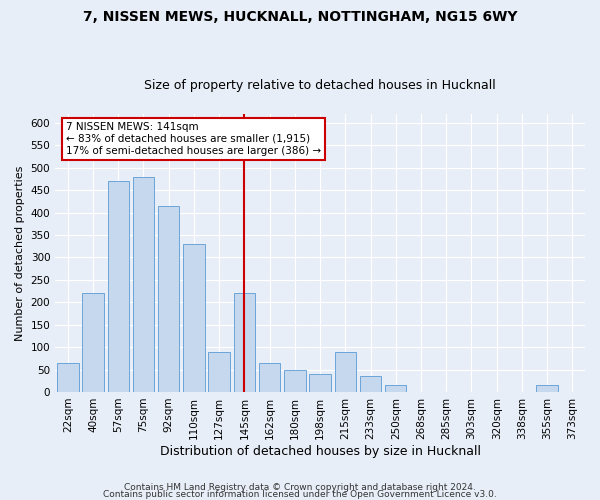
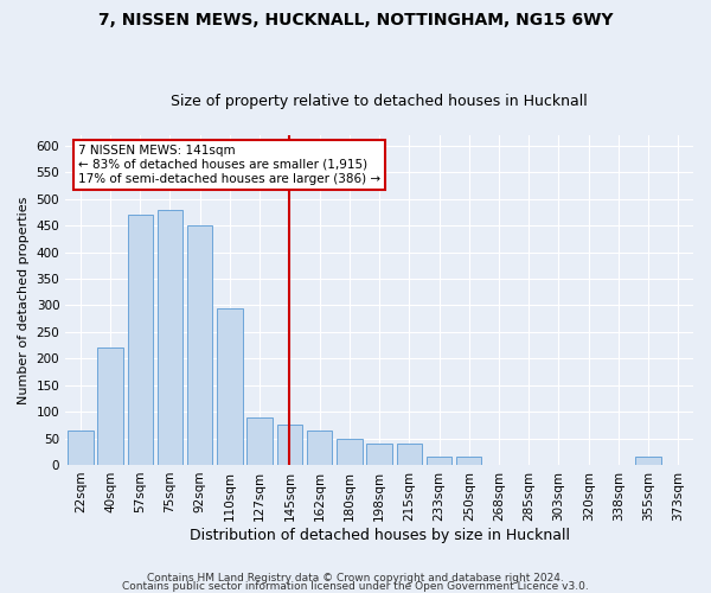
92sqm: 415 -> 450
110sqm: 330 -> 295
145sqm: 220 -> 75
215sqm: 90 -> 40
233sqm: 35 -> 15
